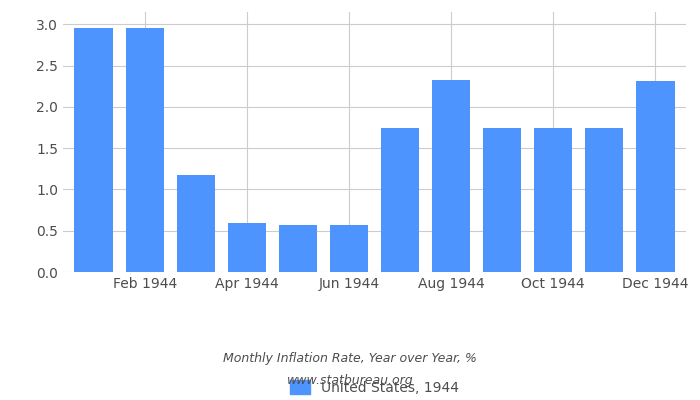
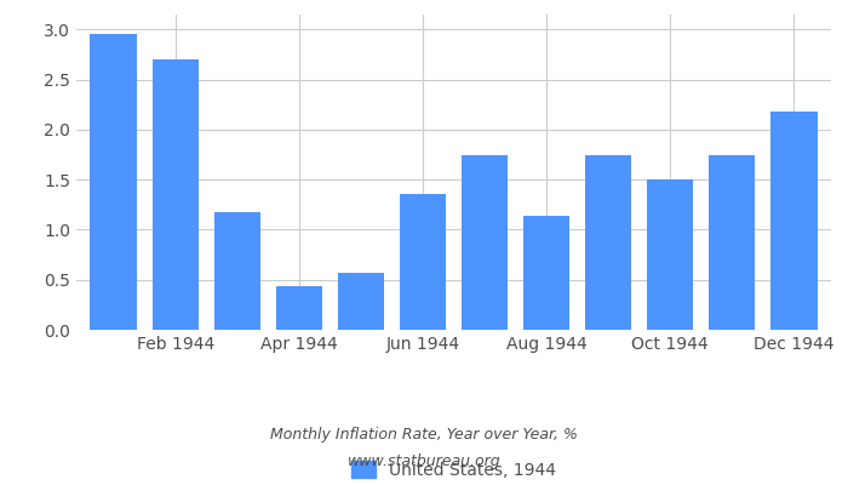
Feb 1944: 2.96 -> 2.70
Apr 1944: 0.59 -> 0.44
Jun 1944: 0.57 -> 1.36
Aug 1944: 2.33 -> 1.14
Oct 1944: 1.74 -> 1.50
Dec 1944: 2.32 -> 2.18
